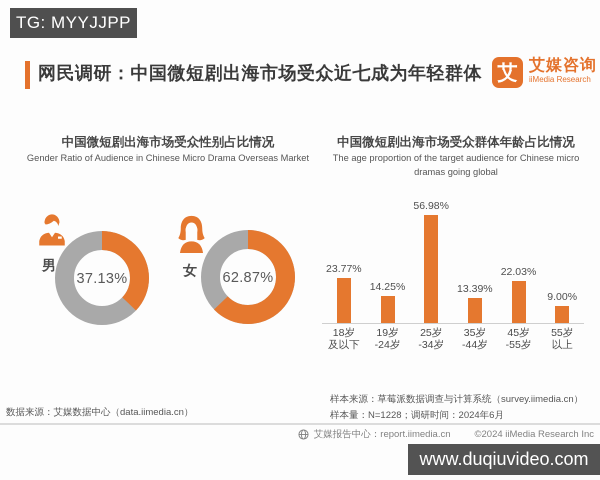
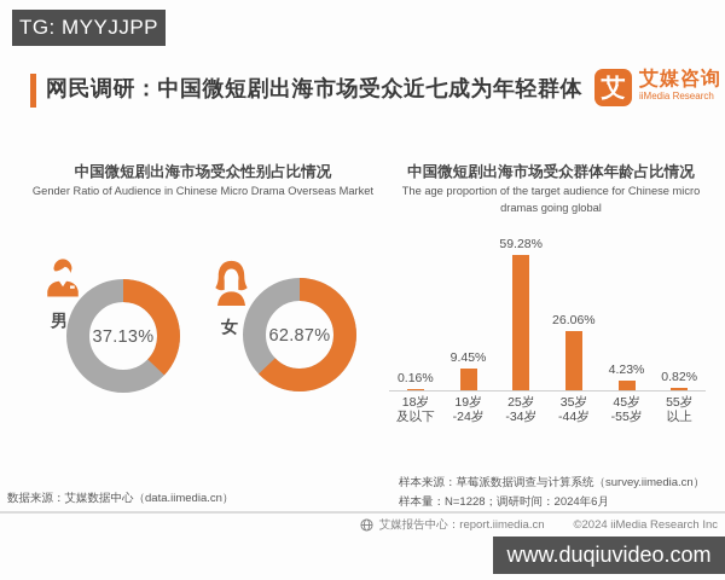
中国微短剧出海市场受众群体年龄占比情况/18岁及以下: 23.77% -> 0.16%
中国微短剧出海市场受众群体年龄占比情况/19岁-24岁: 14.25% -> 9.45%
中国微短剧出海市场受众群体年龄占比情况/25岁-34岁: 56.98% -> 59.28%
中国微短剧出海市场受众群体年龄占比情况/35岁-44岁: 13.39% -> 26.06%
中国微短剧出海市场受众群体年龄占比情况/45岁-55岁: 22.03% -> 4.23%
中国微短剧出海市场受众群体年龄占比情况/55岁以上: 9.00% -> 0.82%
